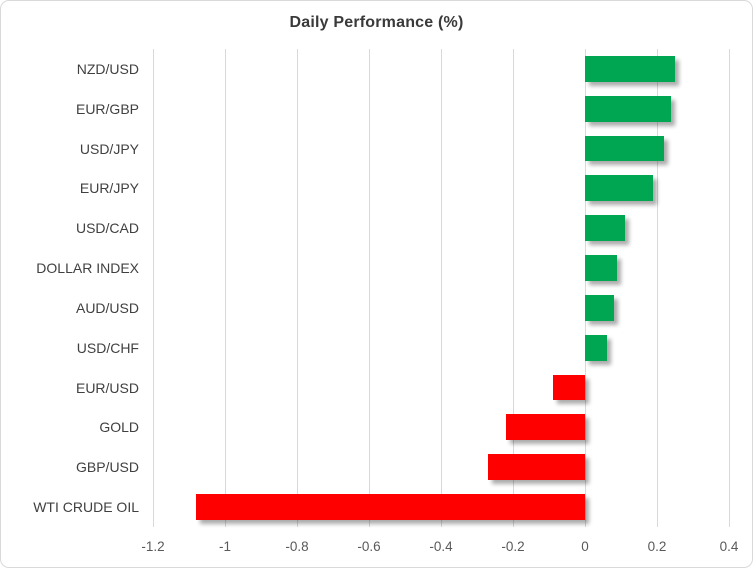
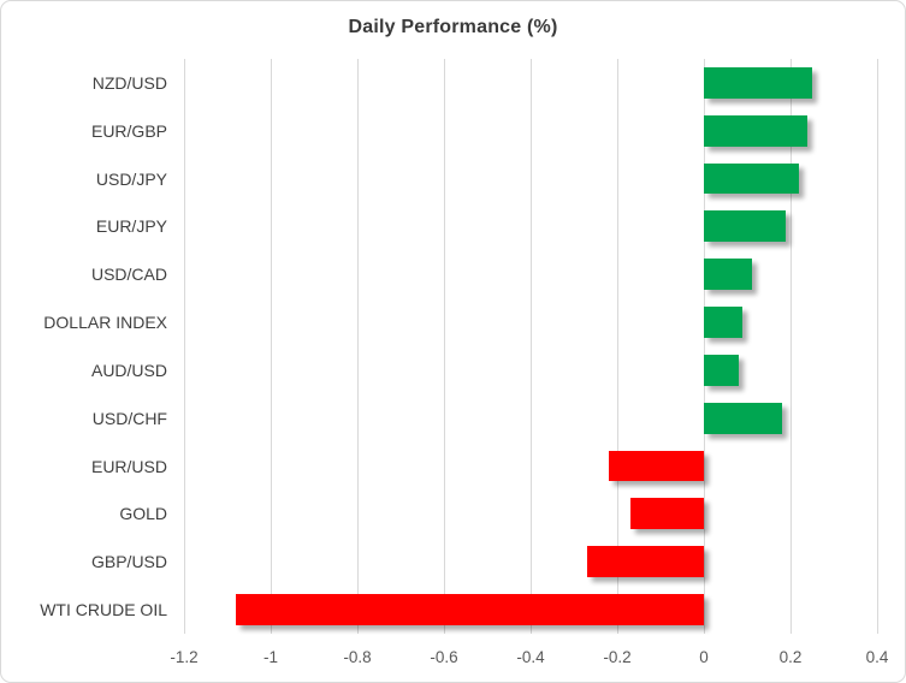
USD/CHF: 0.06 -> 0.18
EUR/USD: -0.09 -> -0.22
GOLD: -0.22 -> -0.17
